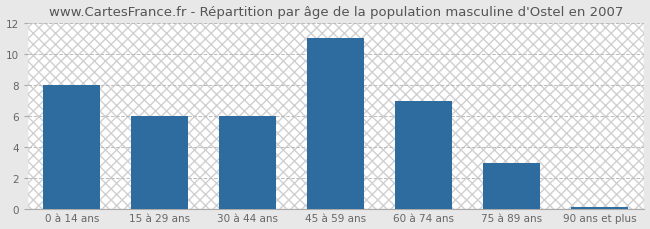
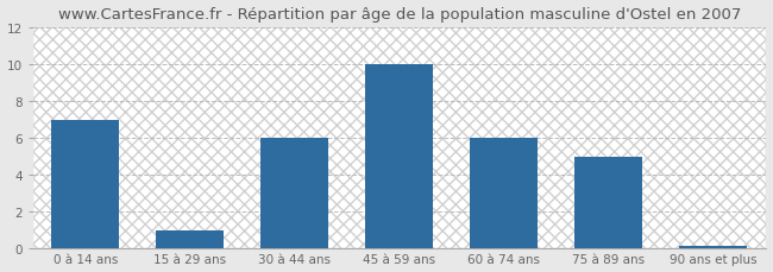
0 à 14 ans: 8.0 -> 7.0
15 à 29 ans: 6.0 -> 1.0
45 à 59 ans: 11.0 -> 10.0
60 à 74 ans: 7.0 -> 6.0
75 à 89 ans: 3.0 -> 5.0
